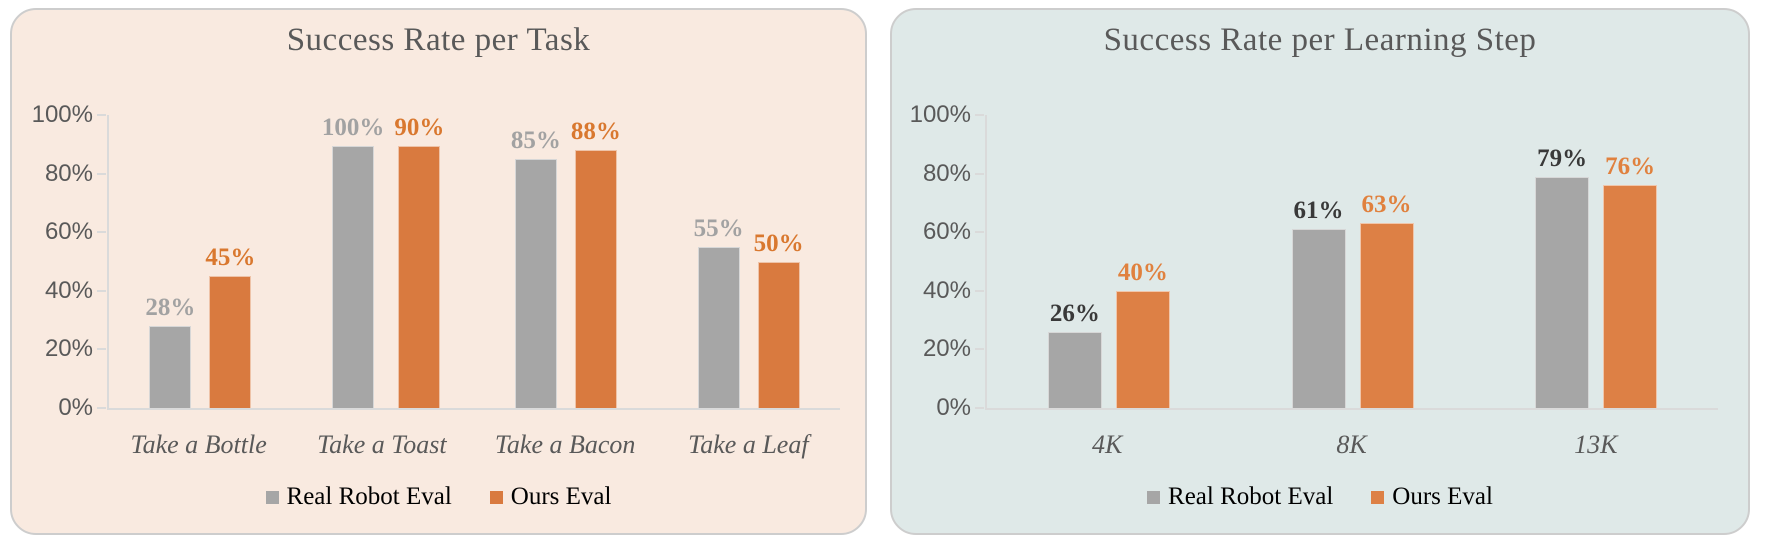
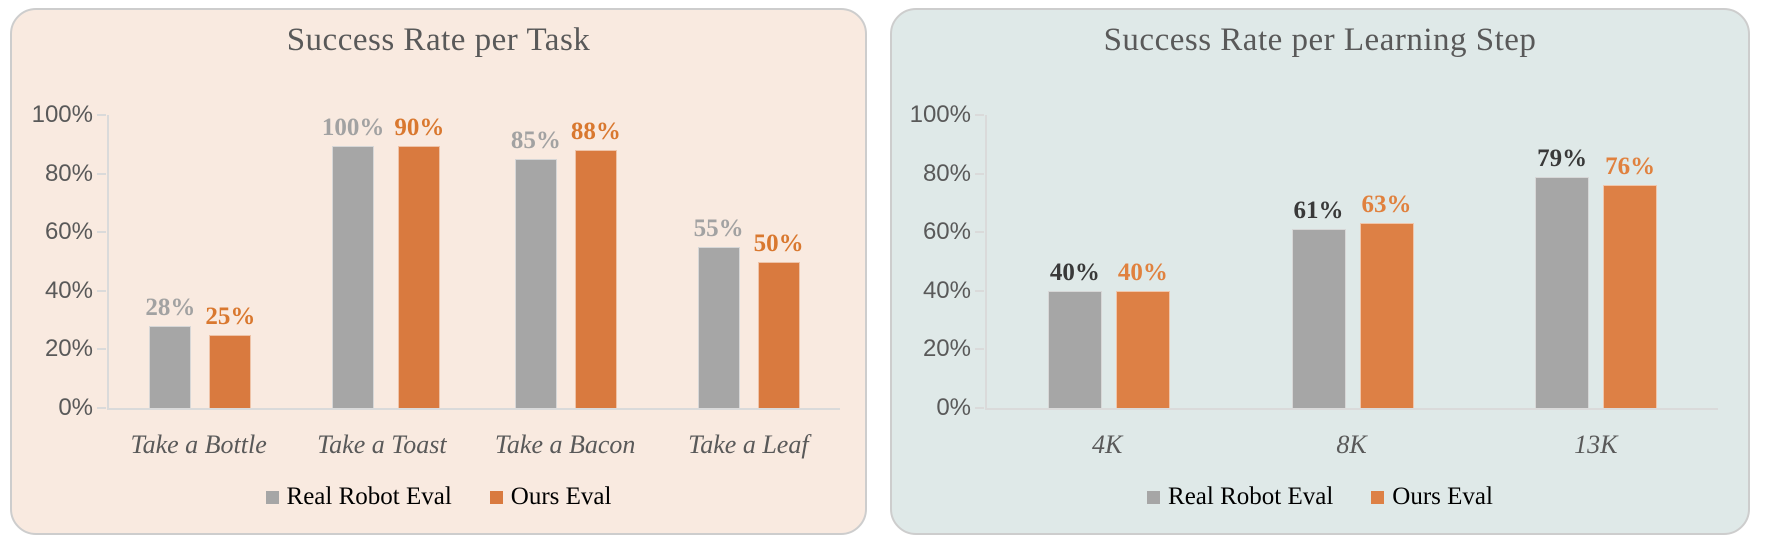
Success Rate per Task/Ours Eval/Take a Bottle: 45% -> 25%
Success Rate per Learning Step/Real Robot Eval/4K: 26% -> 40%
